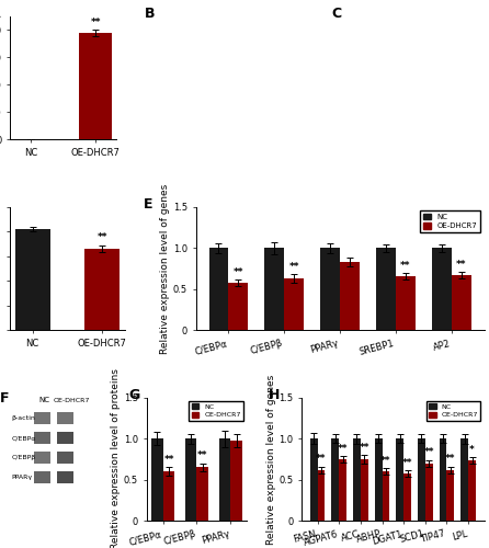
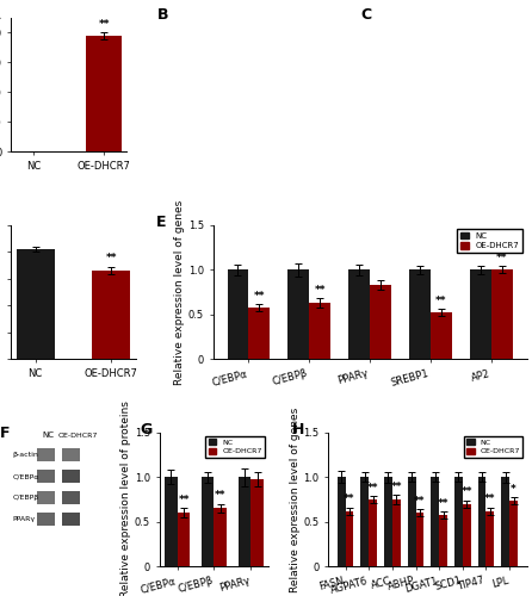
OE-DHCR7/SREBP1: 0.65 -> 0.52
OE-DHCR7/AP2: 0.67 -> 1.00
